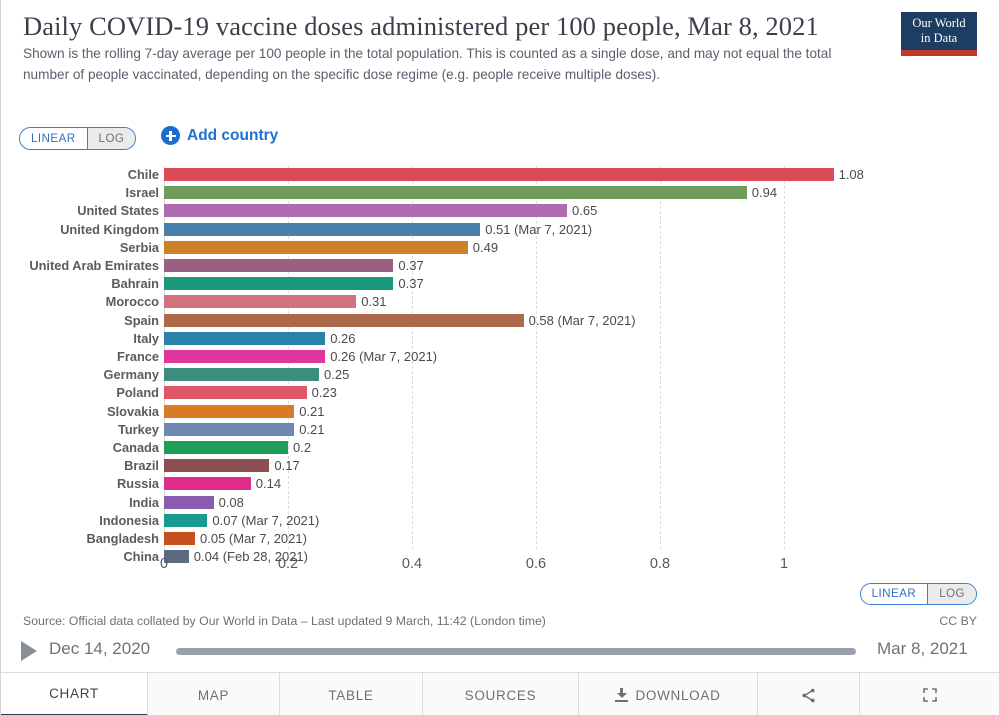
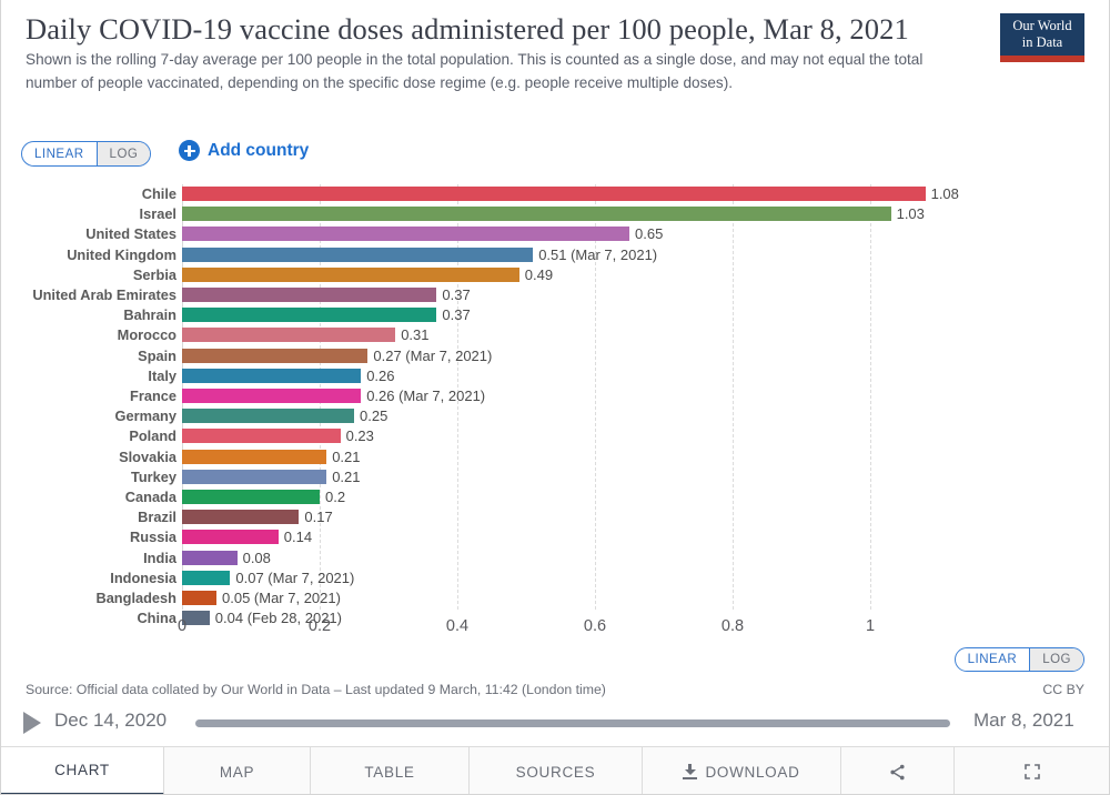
Israel: 0.94 -> 1.03
Spain: 0.58 -> 0.27
